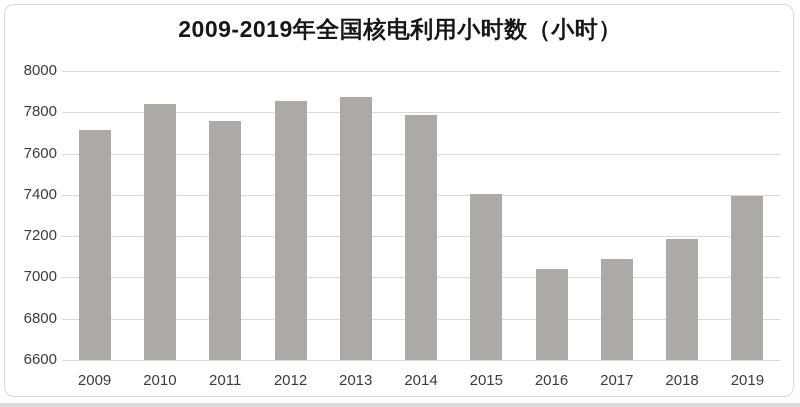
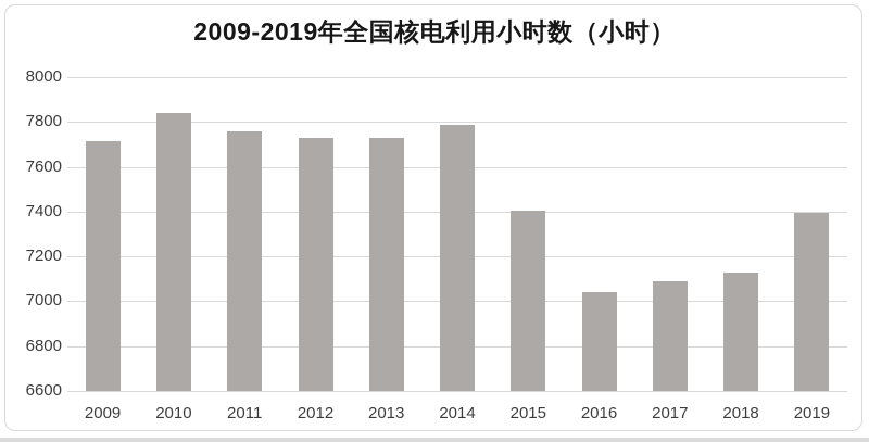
2012: 7860 -> 7730
2013: 7870 -> 7730
2018: 7180 -> 7130
